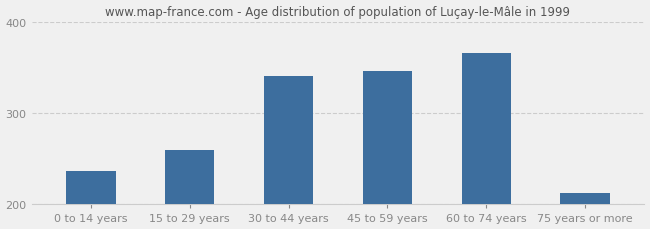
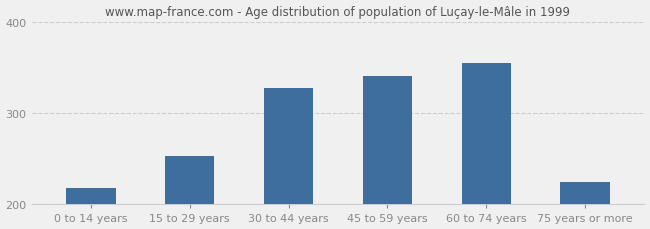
0 to 14 years: 236 -> 218
15 to 29 years: 260 -> 253
30 to 44 years: 340 -> 327
45 to 59 years: 346 -> 340
60 to 74 years: 366 -> 355
75 years or more: 212 -> 225
